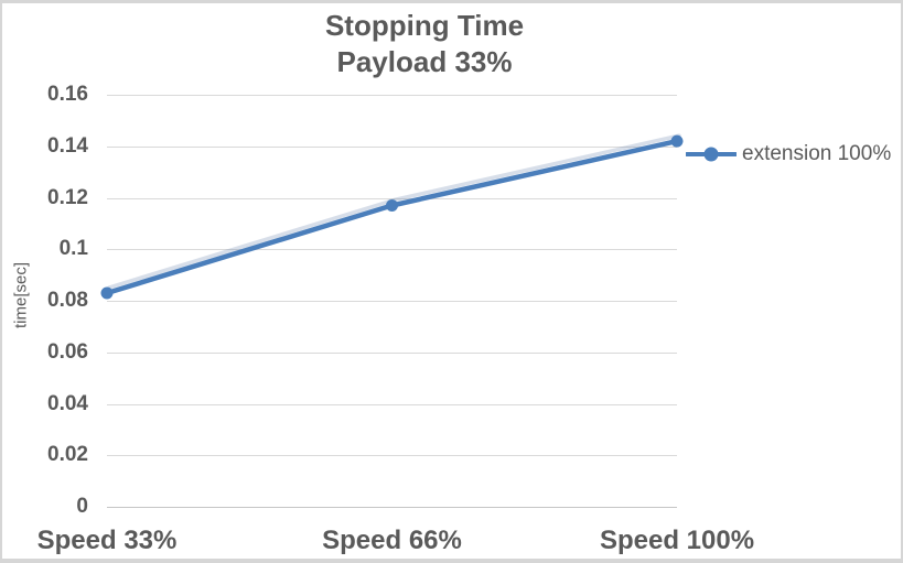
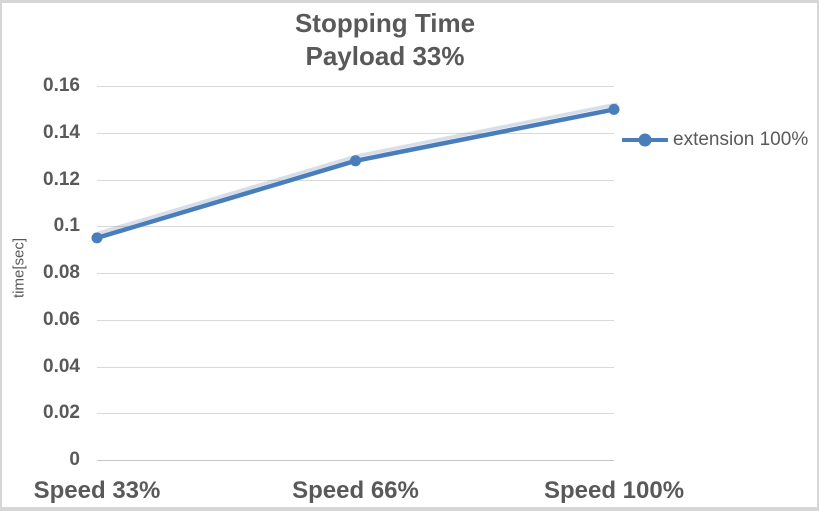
Speed 33%: 0.083 -> 0.095
Speed 66%: 0.117 -> 0.128
Speed 100%: 0.142 -> 0.150
